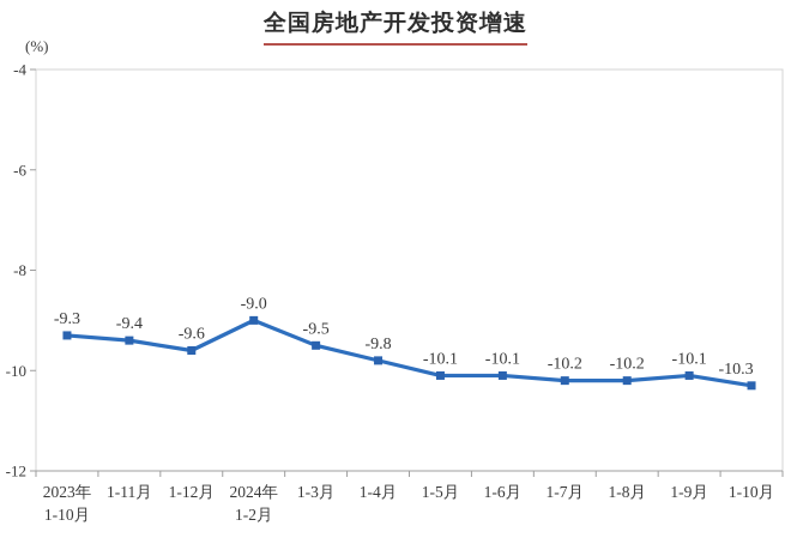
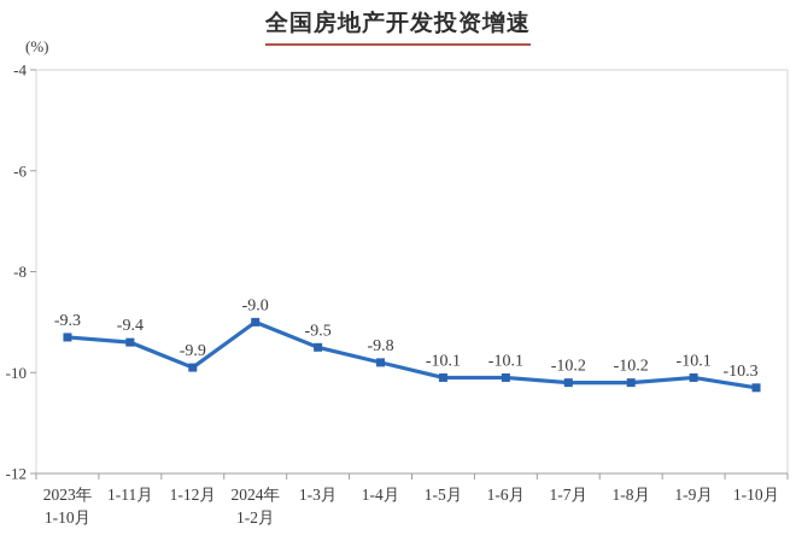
1-12月: -9.6 -> -9.9
